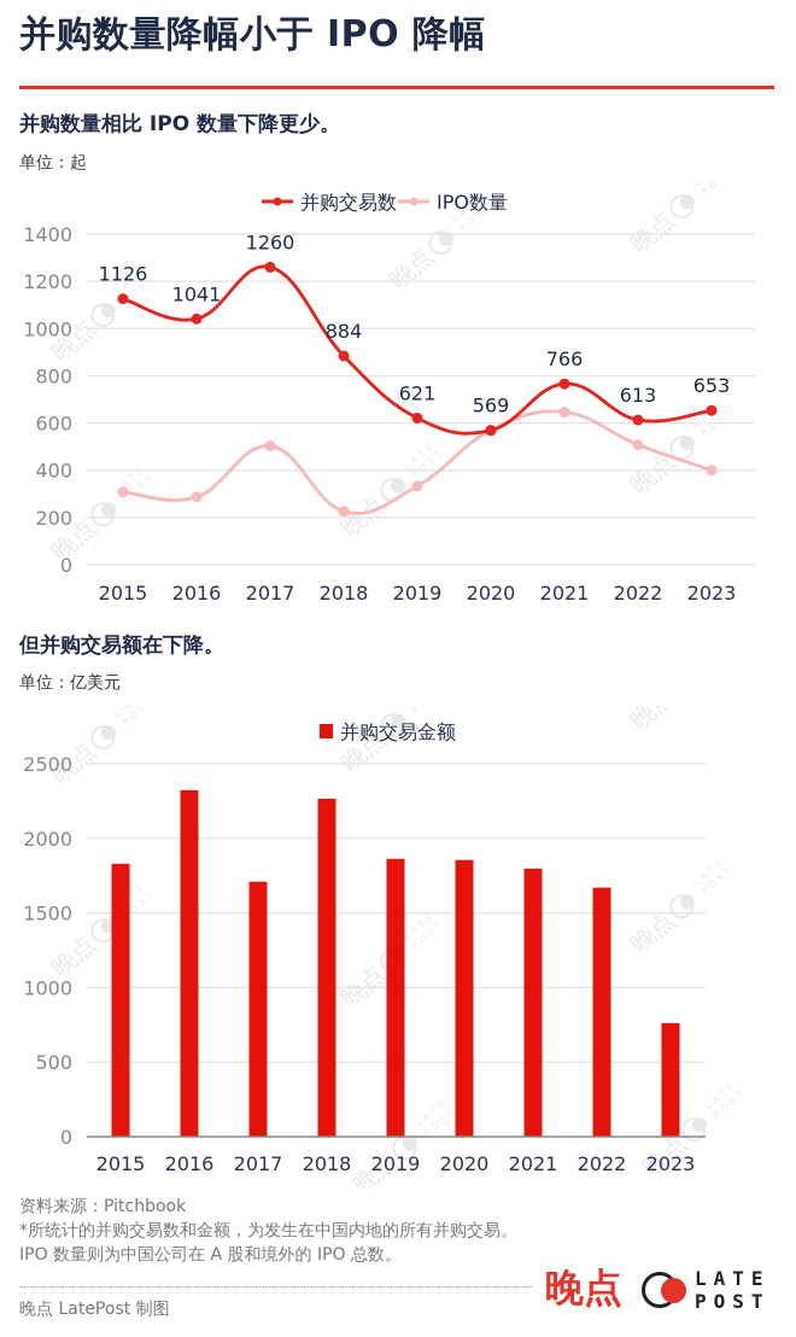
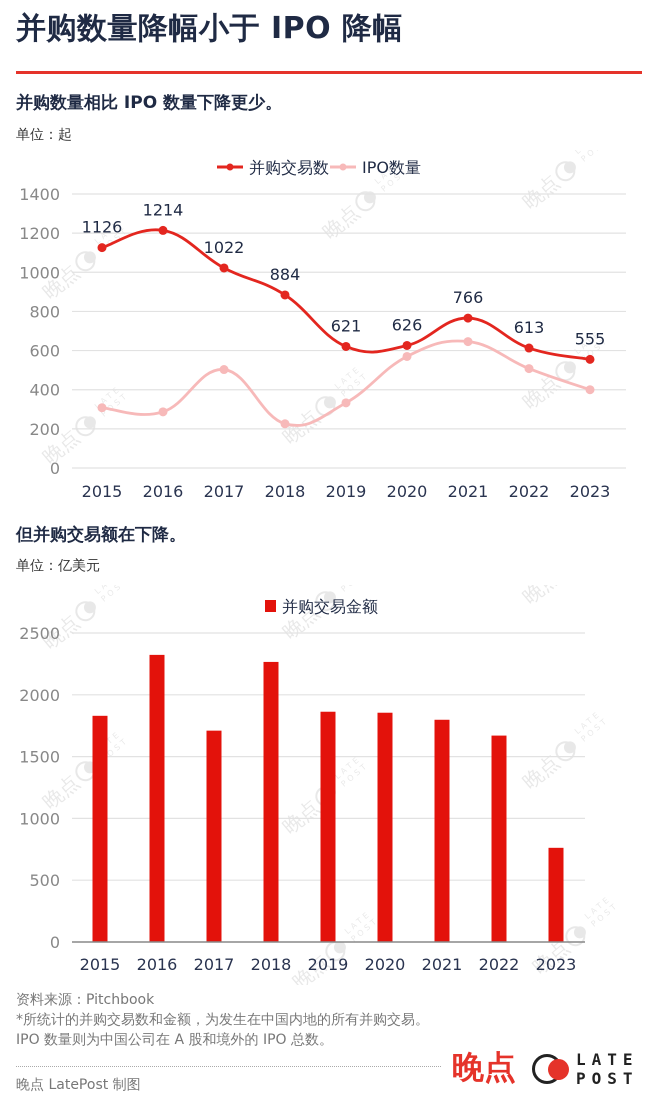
并购数量相比 IPO 数量下降更少。/并购交易数/2016: 1041 -> 1214
并购数量相比 IPO 数量下降更少。/并购交易数/2017: 1260 -> 1022
并购数量相比 IPO 数量下降更少。/并购交易数/2020: 569 -> 626
并购数量相比 IPO 数量下降更少。/并购交易数/2023: 653 -> 555
